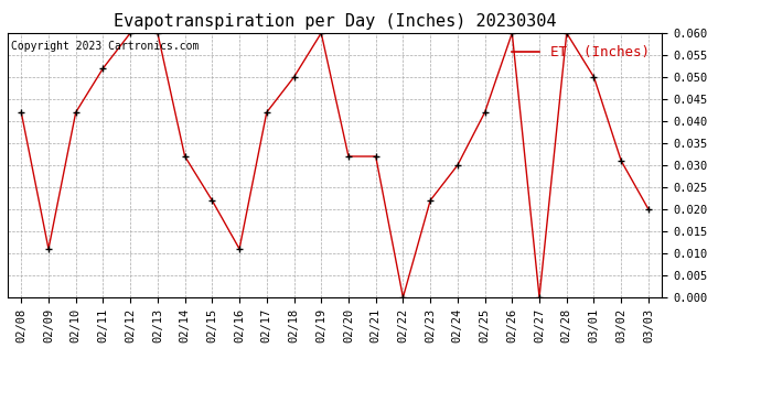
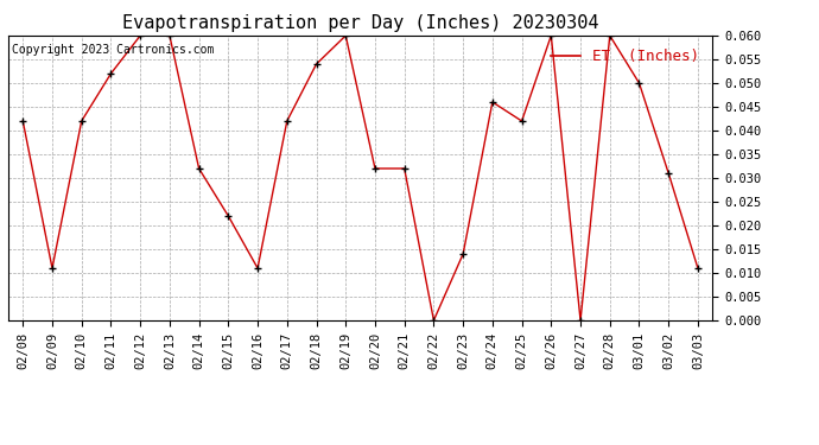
02/18: 0.050 -> 0.054
02/23: 0.022 -> 0.014
02/24: 0.030 -> 0.046
03/03: 0.020 -> 0.011
